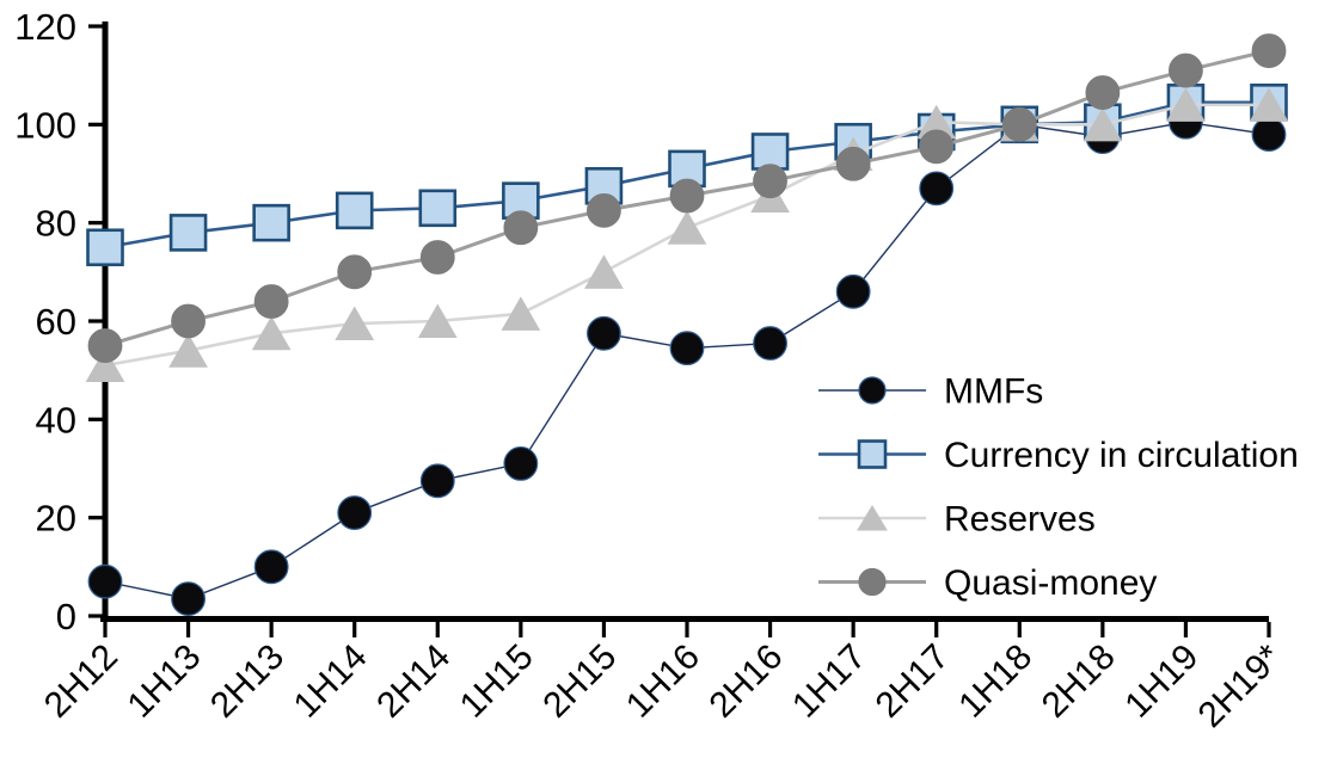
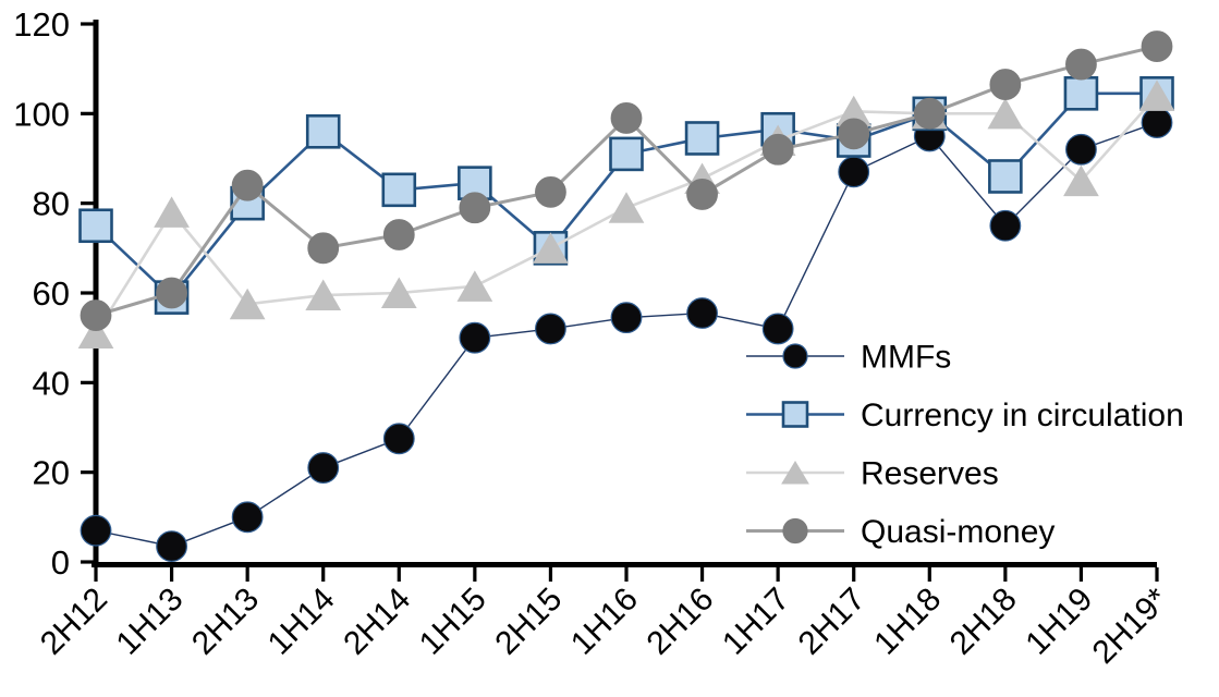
Currency in circulation/1H13: 78 -> 59
Reserves/1H13: 54 -> 78
Quasi-money/2H13: 64 -> 84
Currency in circulation/1H14: 82 -> 96
MMFs/1H15: 31 -> 50
MMFs/2H15: 58 -> 52
Currency in circulation/2H15: 88 -> 70
Quasi-money/1H16: 86 -> 99
Quasi-money/2H16: 88 -> 82
MMFs/1H17: 66 -> 52
Currency in circulation/2H17: 98 -> 94
MMFs/1H18: 100 -> 95
MMFs/2H18: 98 -> 75
Currency in circulation/2H18: 100 -> 86
MMFs/1H19: 100 -> 92
Reserves/1H19: 104 -> 85
